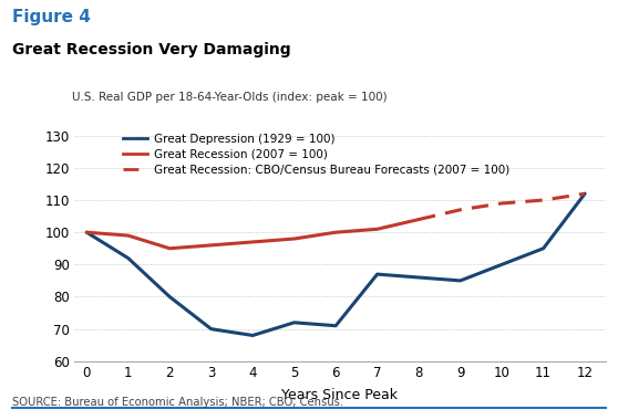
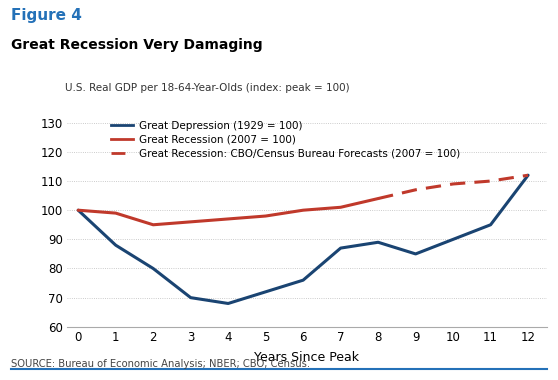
Great Depression (1929 = 100)/1: 92 -> 88
Great Depression (1929 = 100)/6: 71 -> 76
Great Depression (1929 = 100)/8: 86 -> 89
